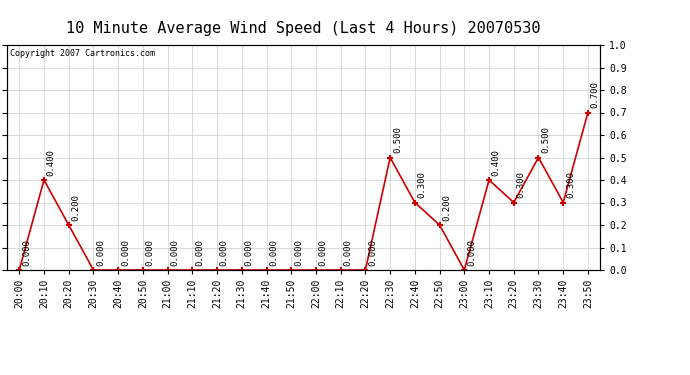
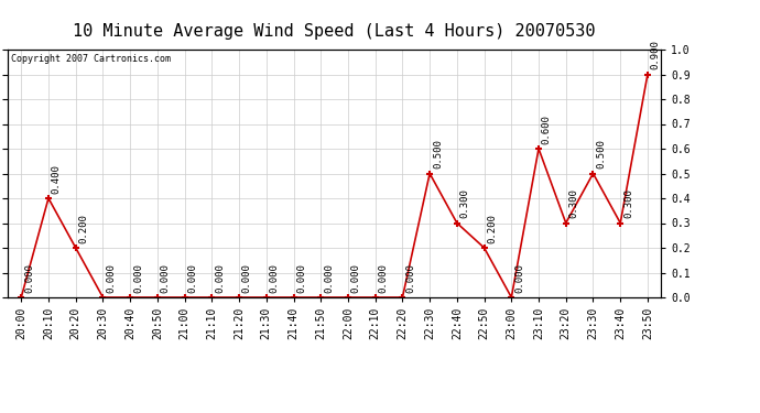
23:10: 0.400 -> 0.600
23:50: 0.700 -> 0.900
